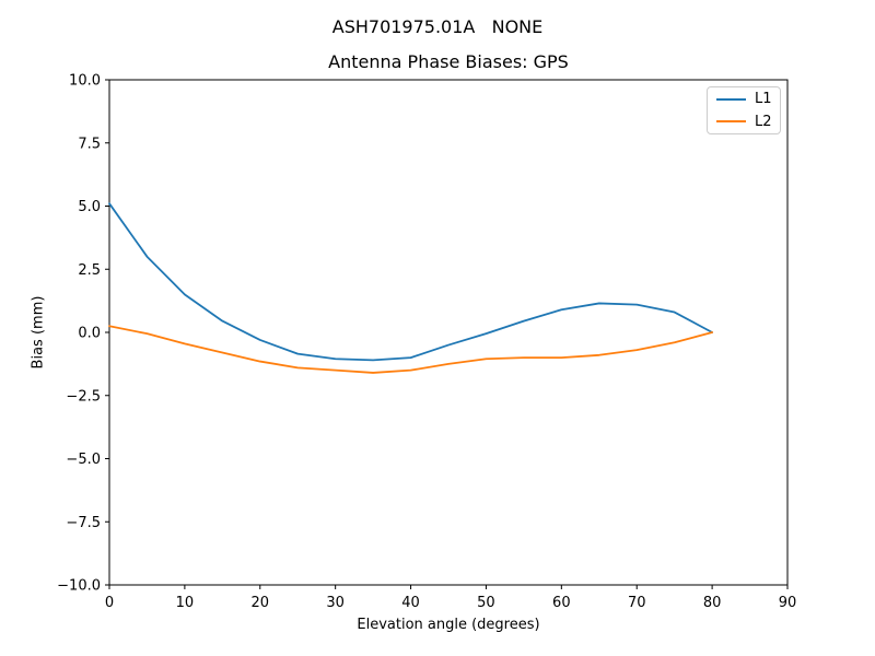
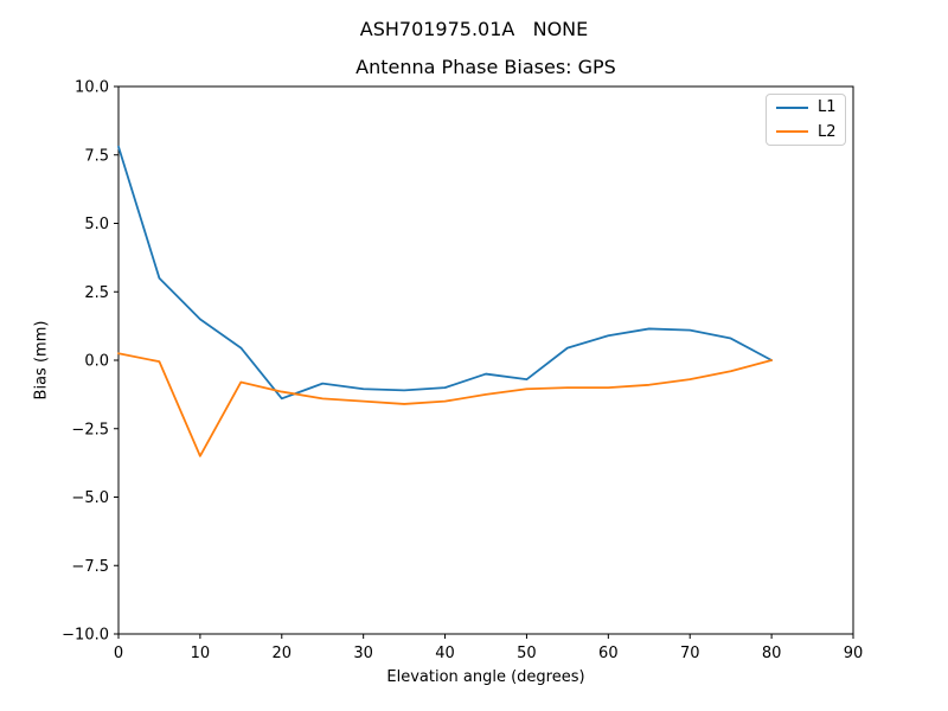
L1/0: 5.1 -> 7.8
L2/10: -0.5 -> -3.5
L1/20: -0.3 -> -1.4
L1/50: -0.1 -> -0.7
